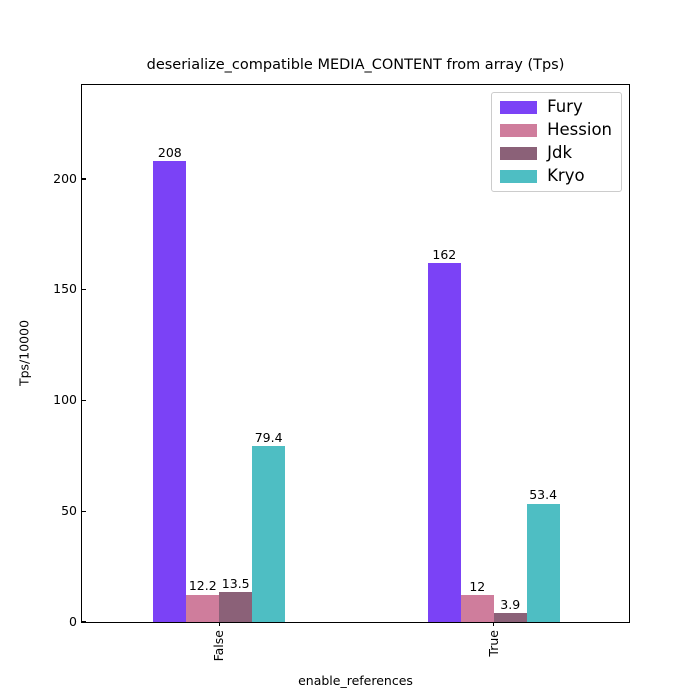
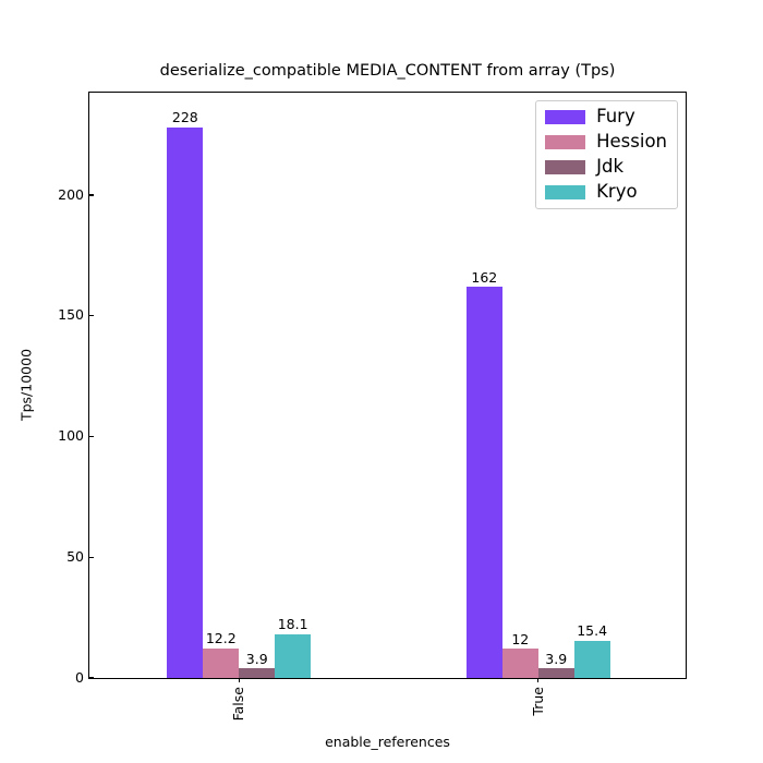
Fury/False: 208 -> 228
Jdk/False: 13.5 -> 3.9
Kryo/False: 79.4 -> 18.1
Kryo/True: 53.4 -> 15.4
